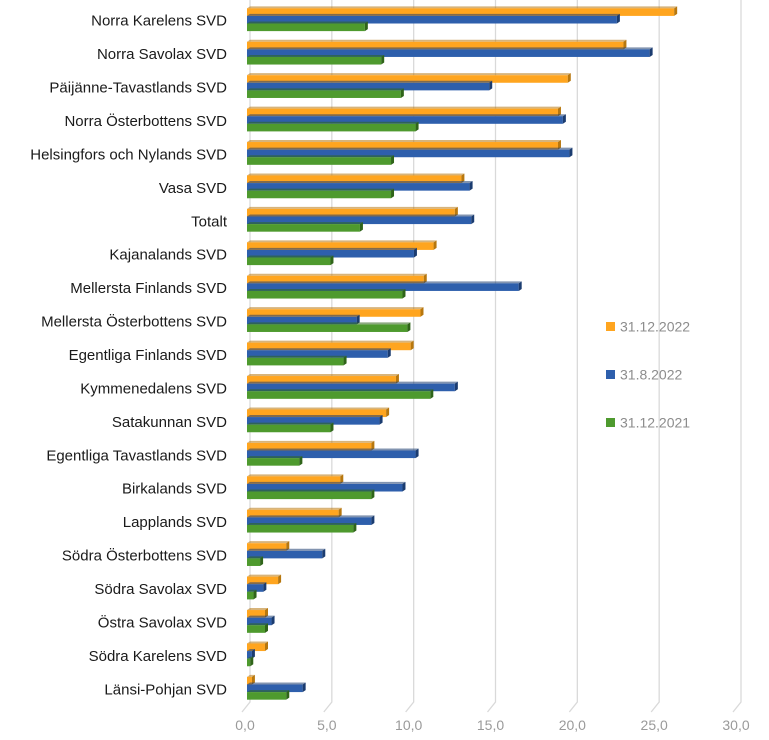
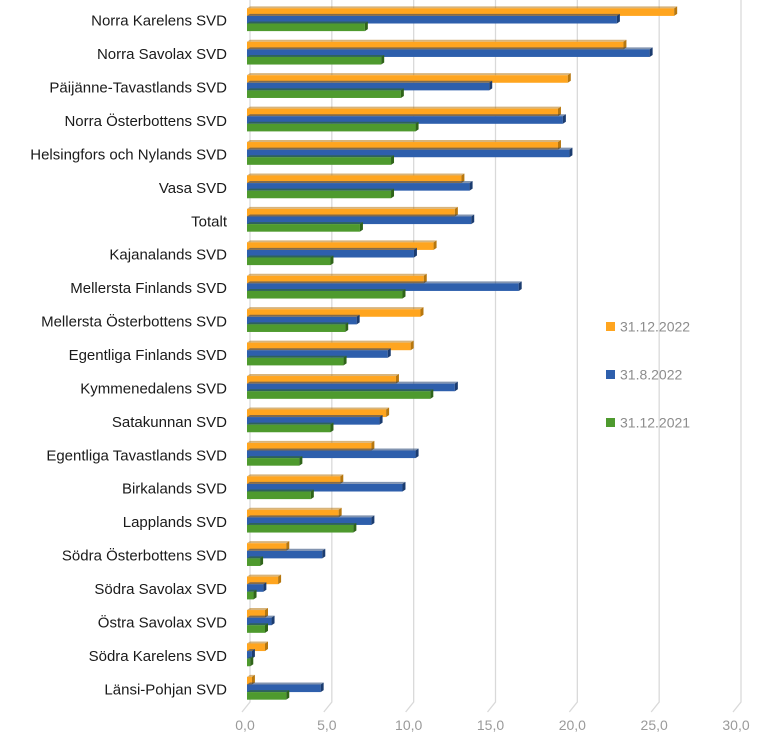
31.12.2021/Mellersta Österbottens SVD: 9,8 -> 6,0
31.12.2021/Birkalands SVD: 7,6 -> 3,9
31.8.2022/Länsi-Pohjan SVD: 3,4 -> 4,5
